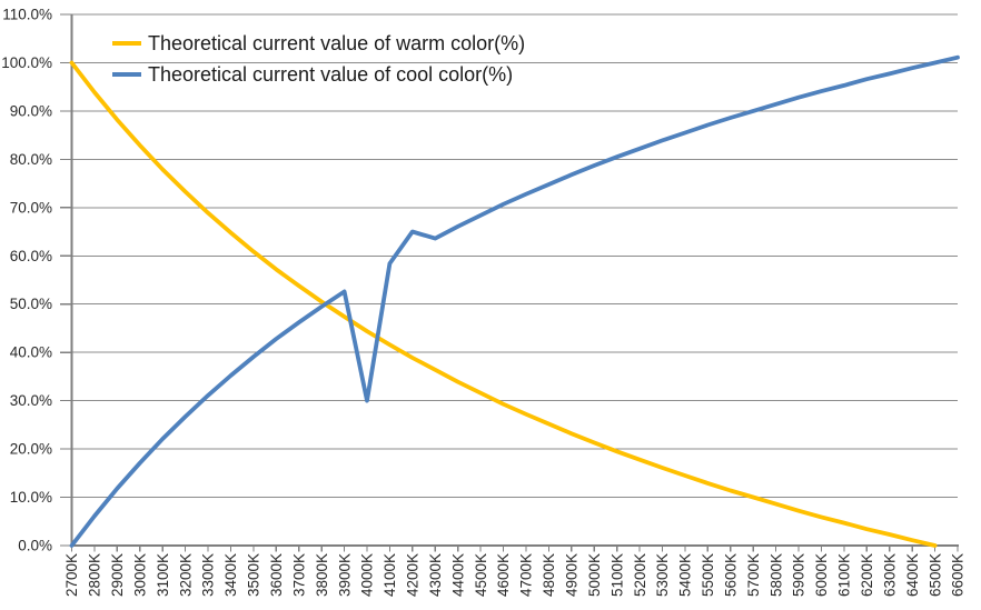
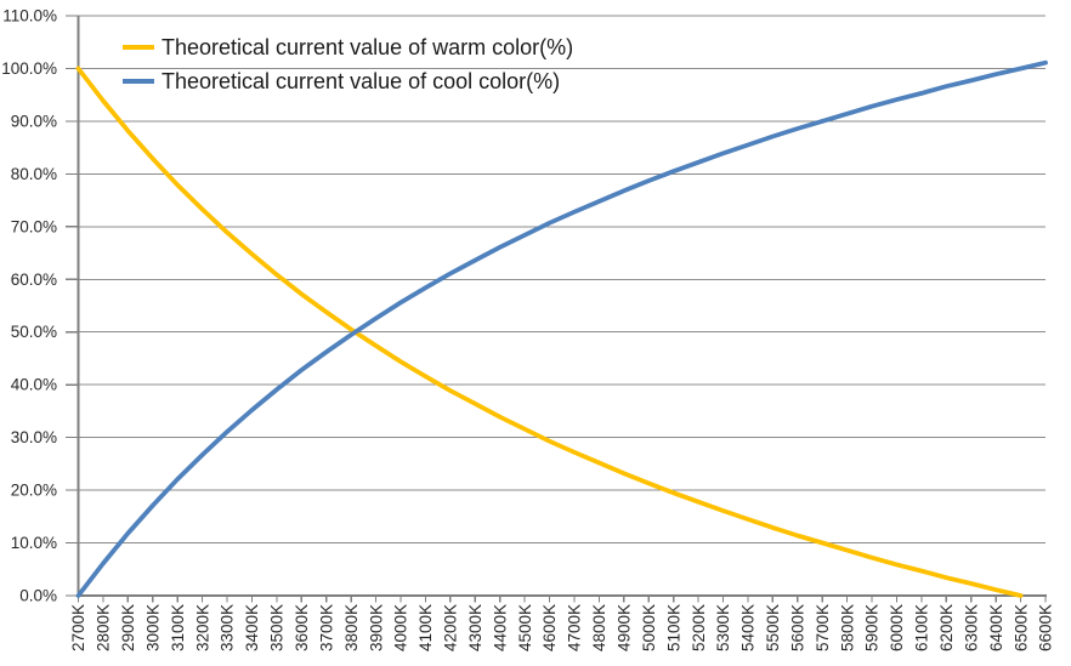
Theoretical current value of cool color(%)/4000K: 30% -> 56%
Theoretical current value of cool color(%)/4200K: 65% -> 61%
